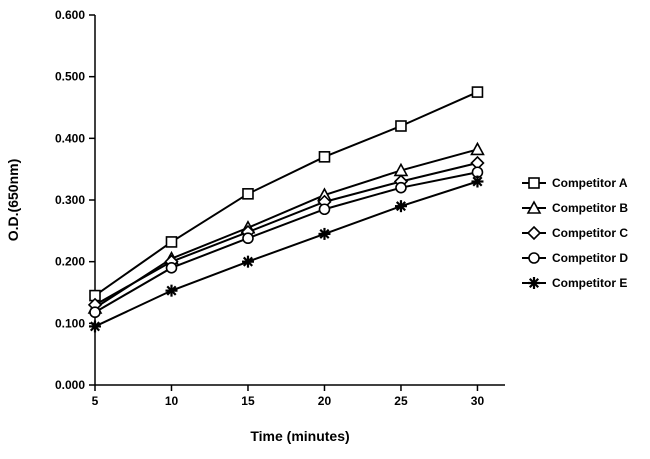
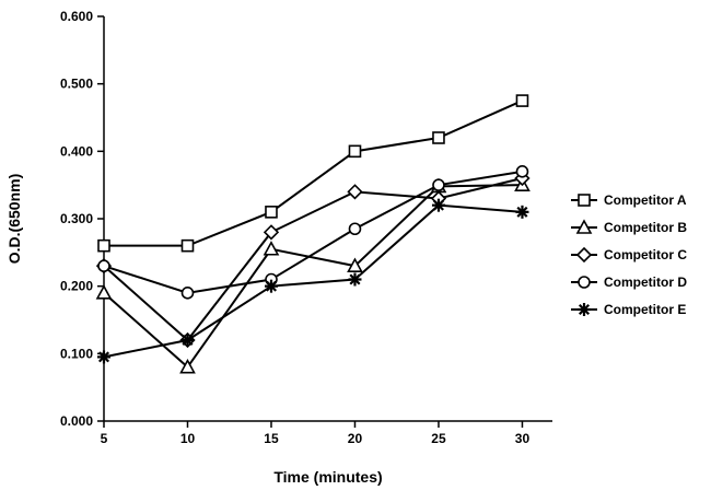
Competitor A/5: 0.14 -> 0.26
Competitor B/5: 0.12 -> 0.19
Competitor C/5: 0.13 -> 0.23
Competitor D/5: 0.12 -> 0.23
Competitor A/10: 0.23 -> 0.26
Competitor B/10: 0.20 -> 0.08
Competitor C/10: 0.20 -> 0.12
Competitor E/10: 0.15 -> 0.12
Competitor C/15: 0.25 -> 0.28
Competitor D/15: 0.24 -> 0.21
Competitor A/20: 0.37 -> 0.40
Competitor B/20: 0.31 -> 0.23
Competitor C/20: 0.30 -> 0.34
Competitor E/20: 0.24 -> 0.21
Competitor D/25: 0.32 -> 0.35
Competitor E/25: 0.29 -> 0.32
Competitor B/30: 0.38 -> 0.35
Competitor D/30: 0.34 -> 0.37
Competitor E/30: 0.33 -> 0.31
